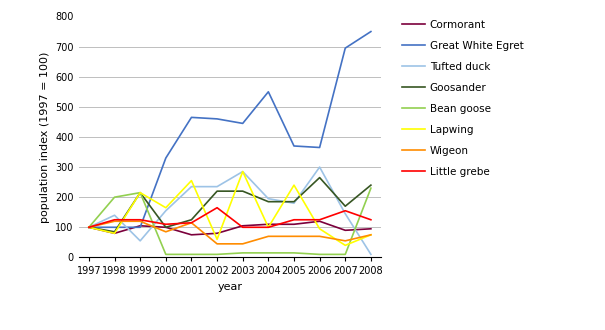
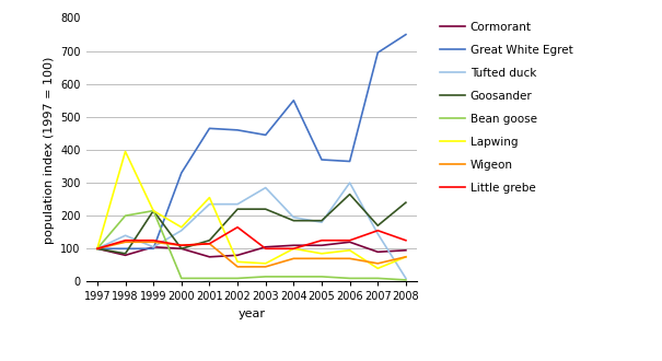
Lapwing/1998: 80 -> 395
Tufted duck/1999: 55 -> 105
Wigeon/2000: 85 -> 110
Lapwing/2003: 285 -> 55
Lapwing/2005: 240 -> 85
Bean goose/2008: 230 -> 5
